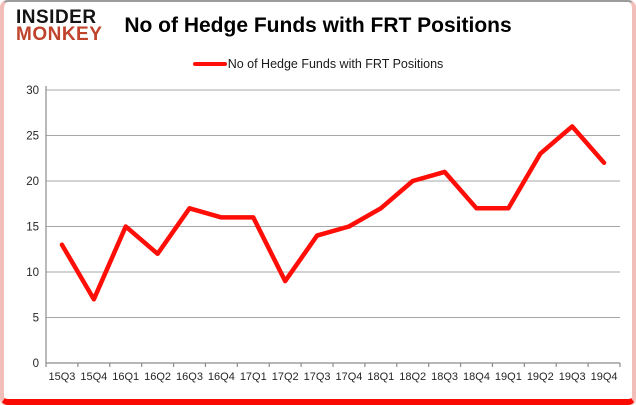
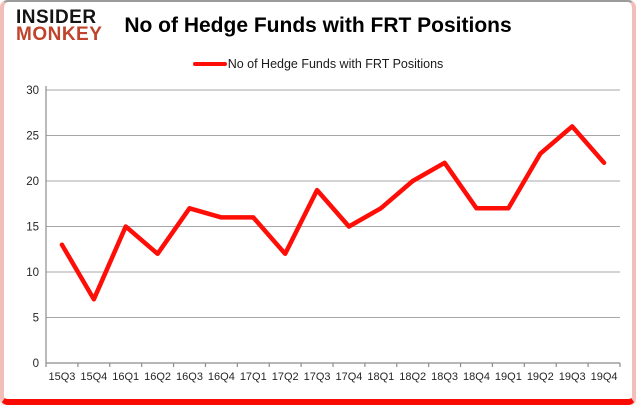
17Q2: 9 -> 12
17Q3: 14 -> 19
18Q3: 21 -> 22
